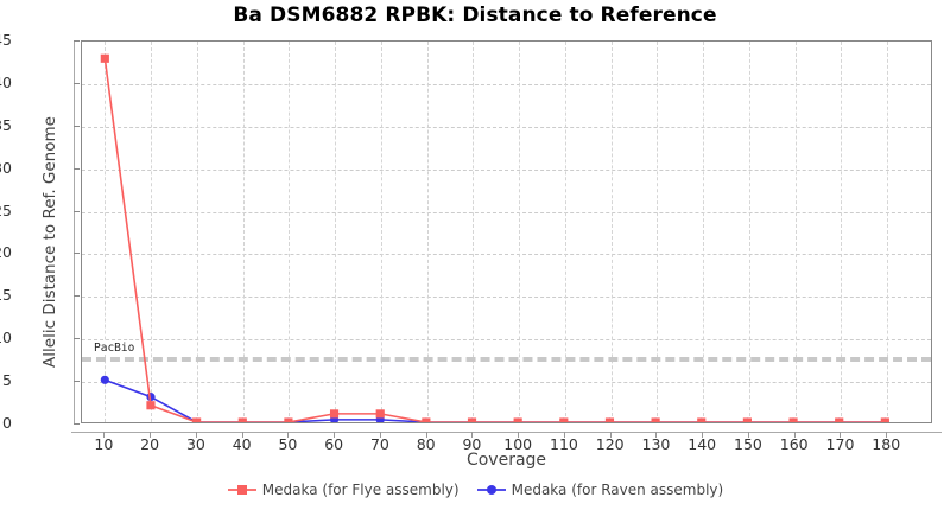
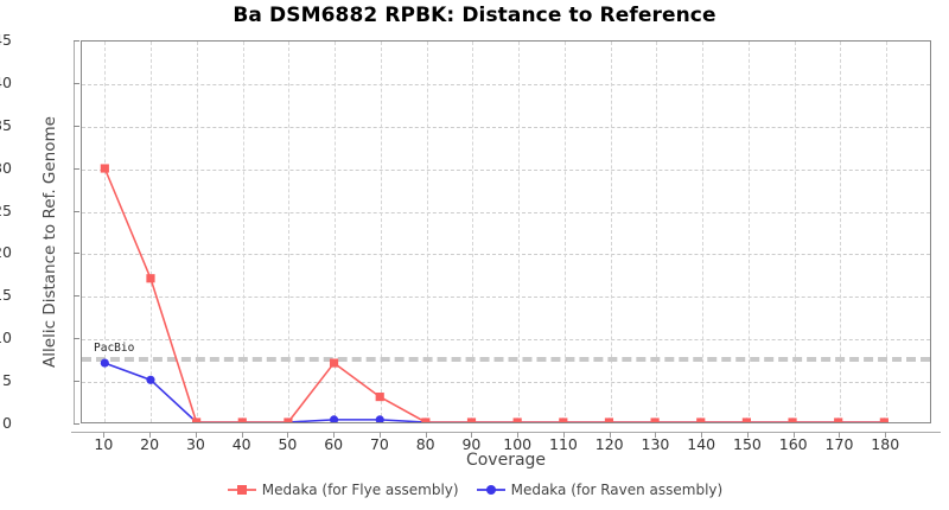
Medaka (for Flye assembly)/10: 43 -> 30
Medaka (for Raven assembly)/10: 5 -> 7
Medaka (for Flye assembly)/20: 2 -> 17
Medaka (for Raven assembly)/20: 3 -> 5
Medaka (for Flye assembly)/60: 1 -> 7
Medaka (for Flye assembly)/70: 1 -> 3
